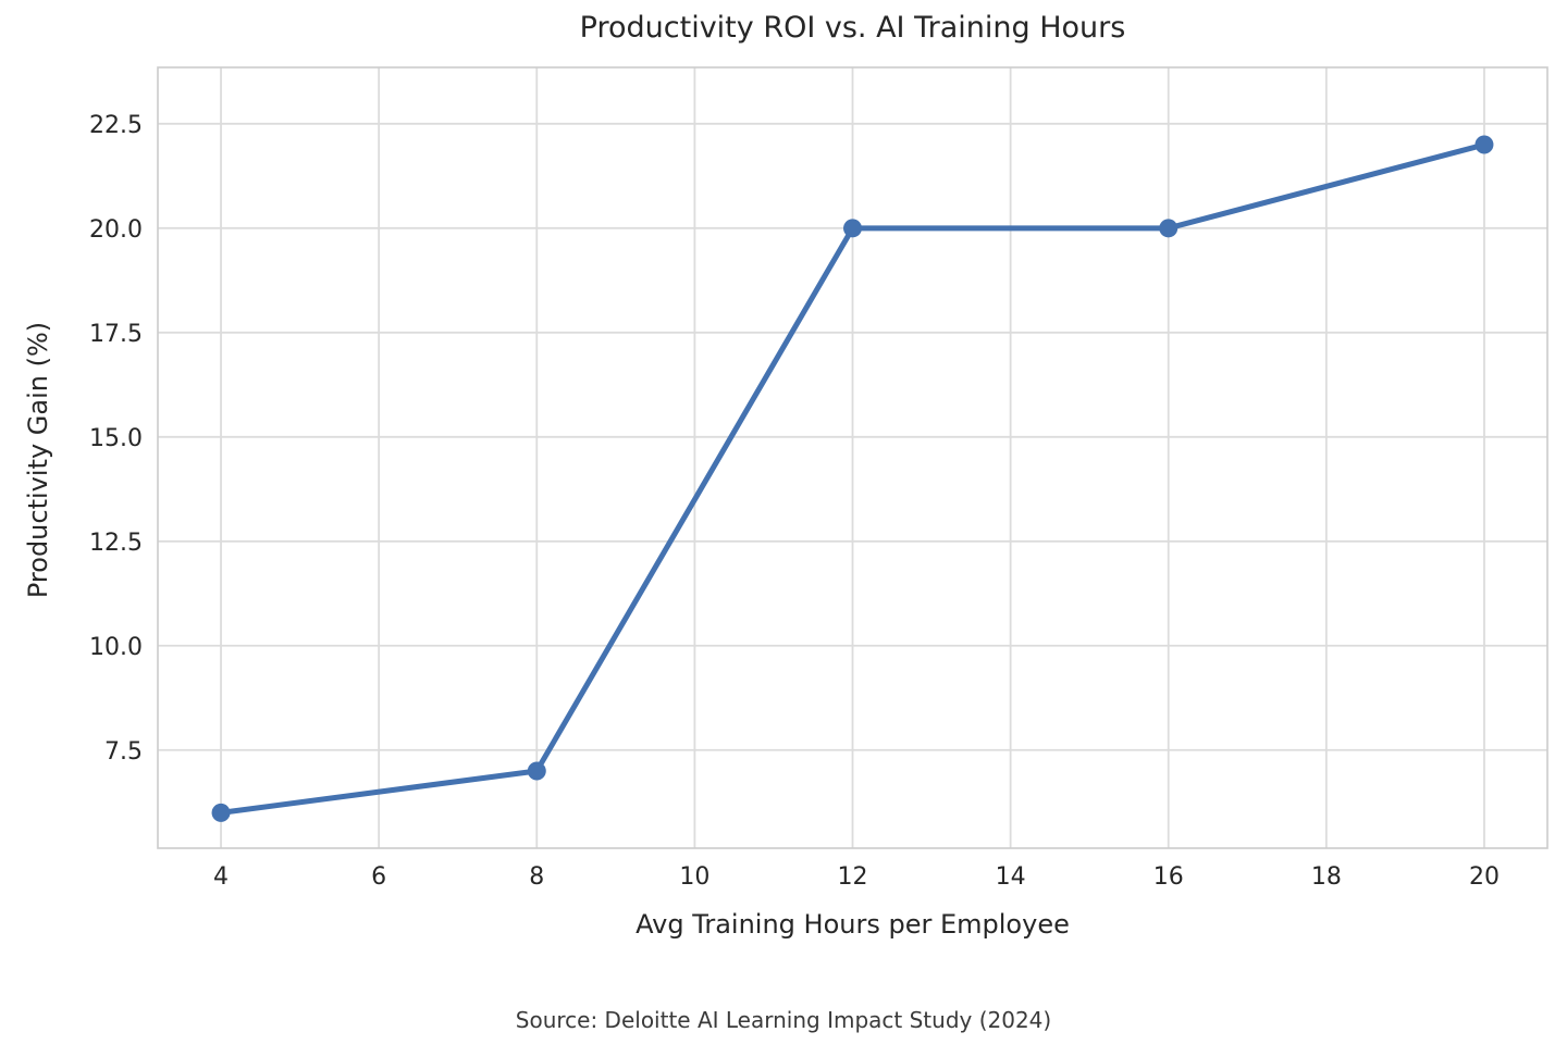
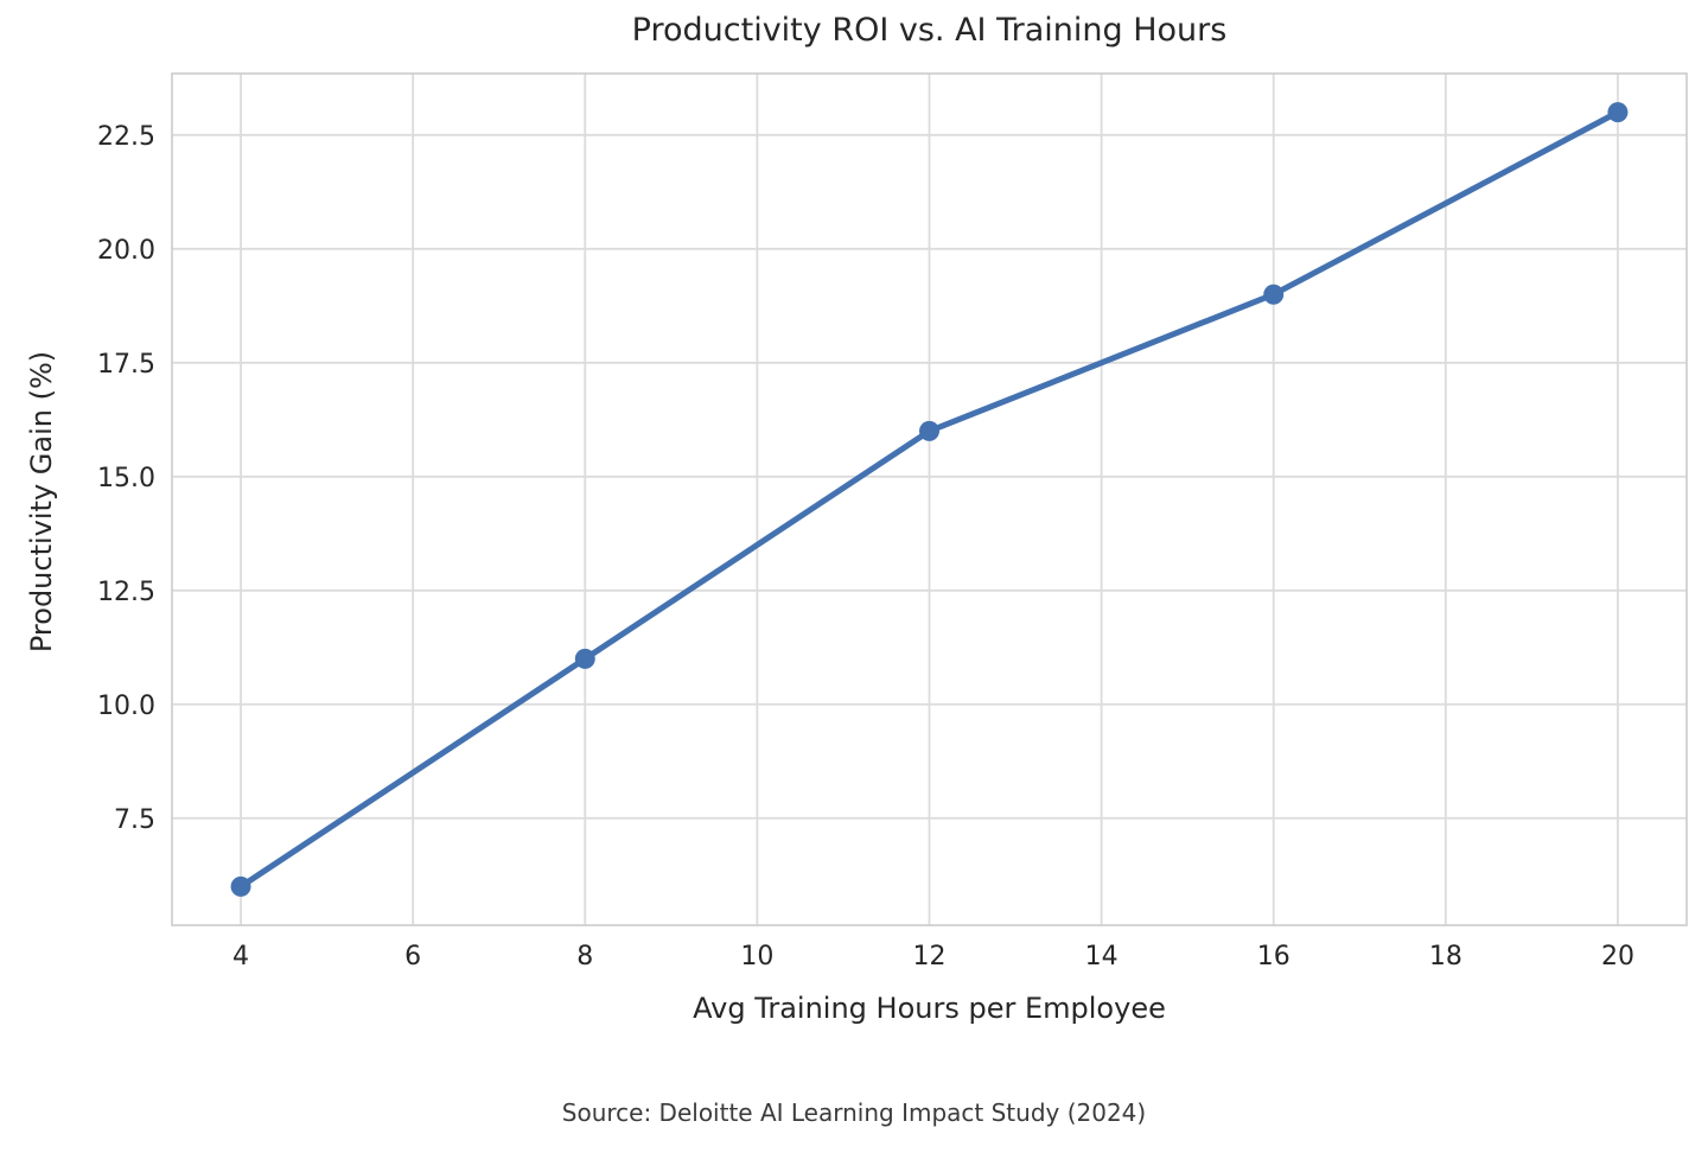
8: 7 -> 11
12: 20 -> 16
16: 20 -> 19
20: 22 -> 23
